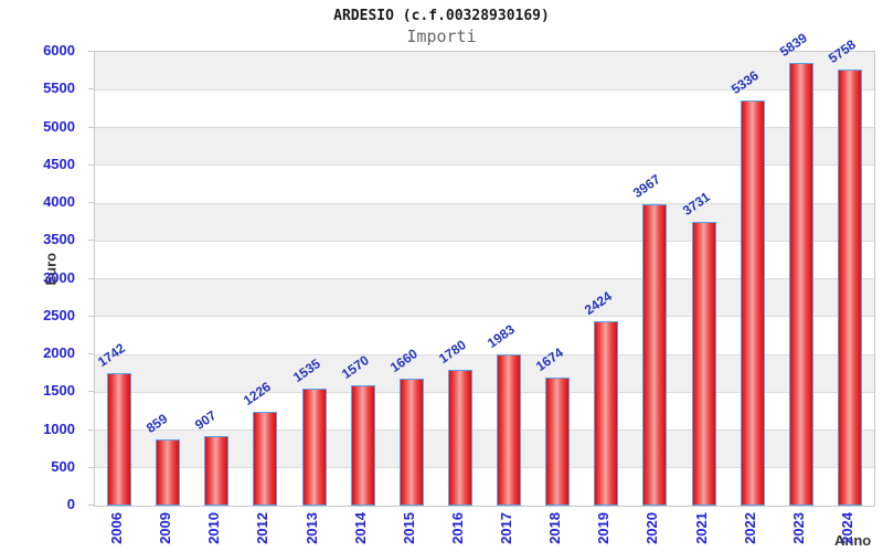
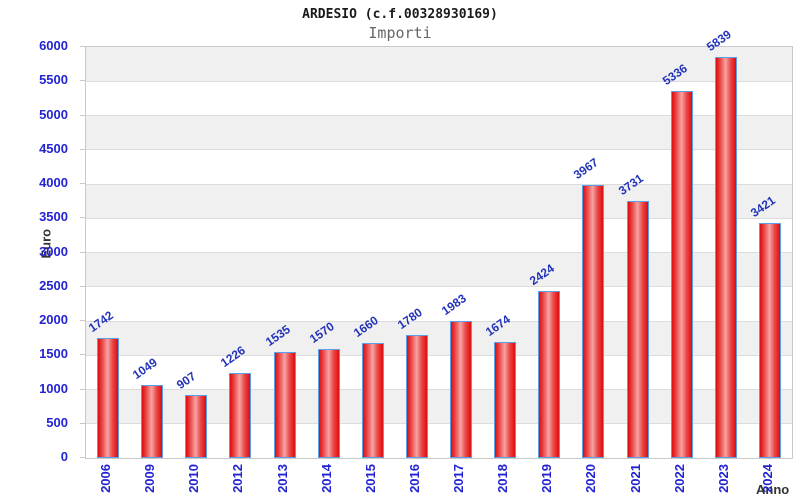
2009: 859 -> 1049
2024: 5758 -> 3421
